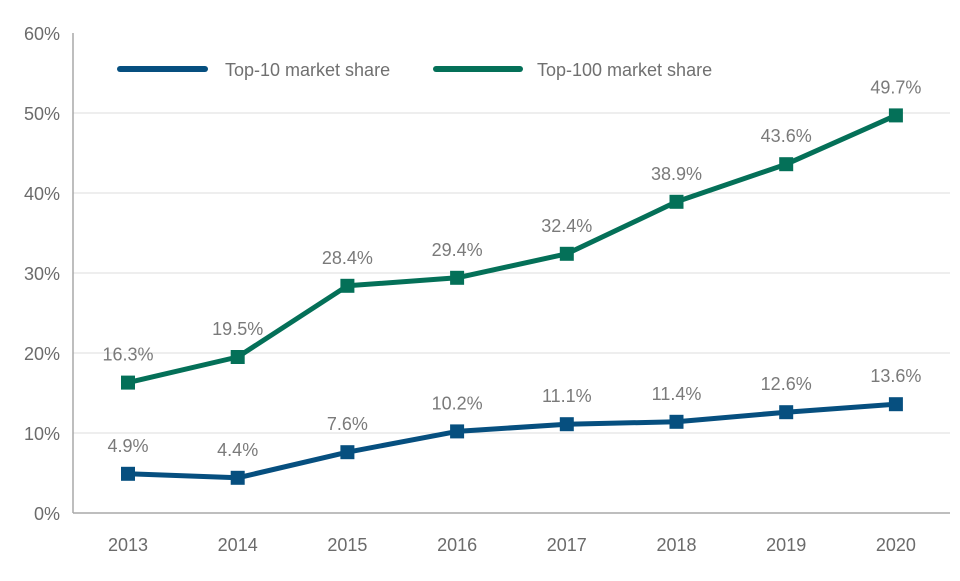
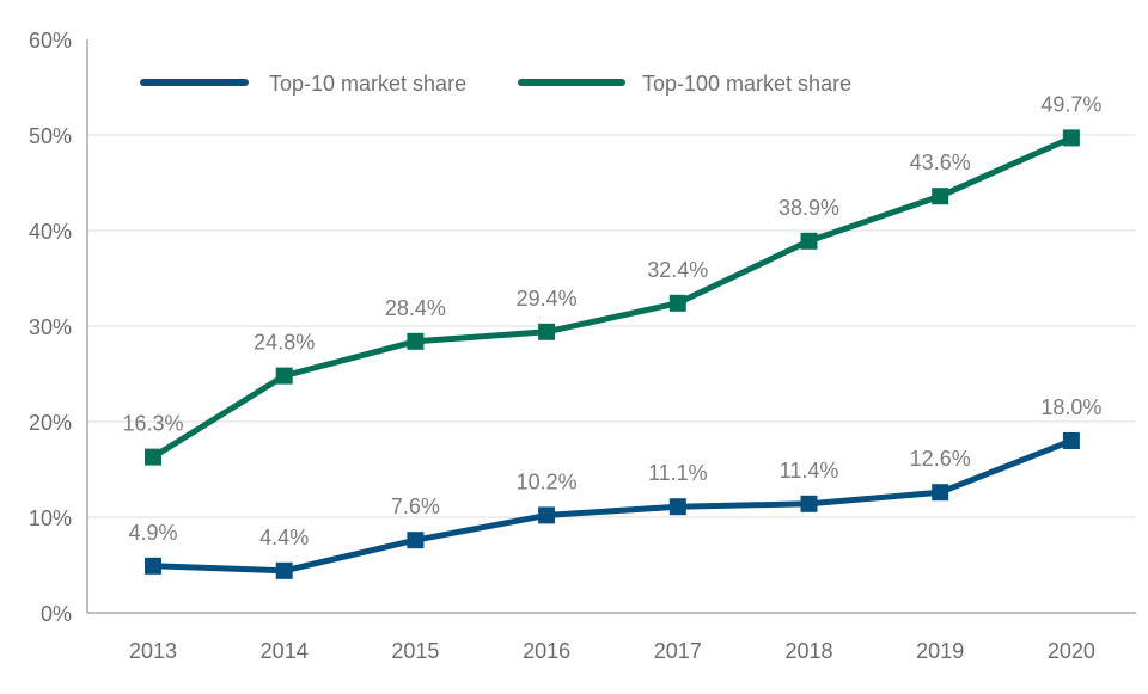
Top-100 market share/2014: 19.5% -> 24.8%
Top-10 market share/2020: 13.6% -> 18.0%
